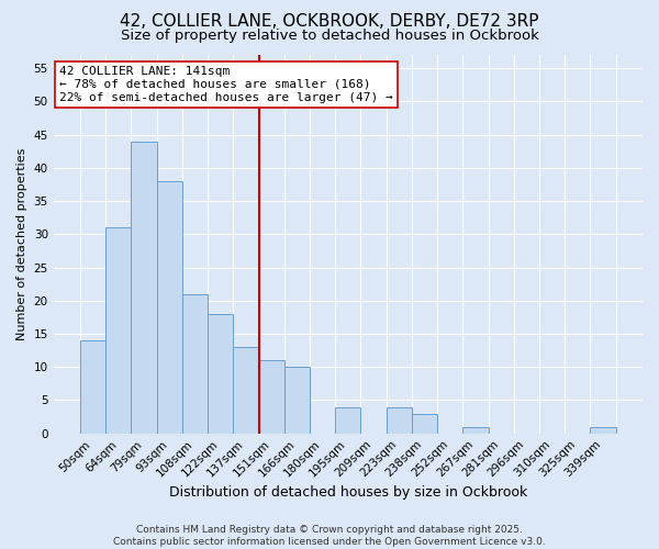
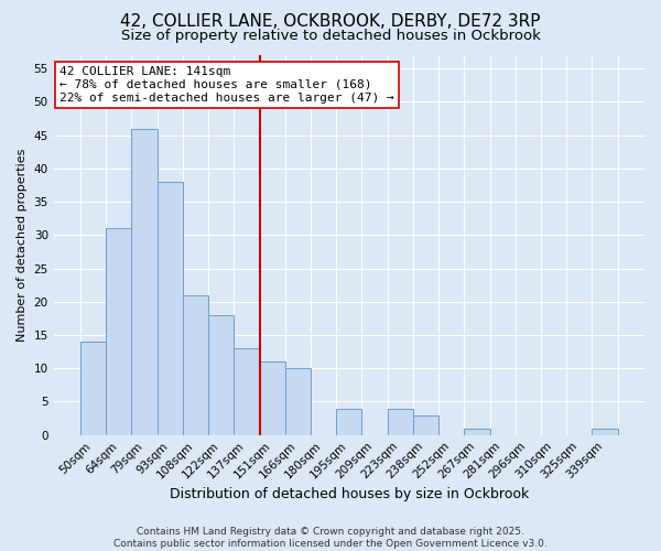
79sqm: 44 -> 46
